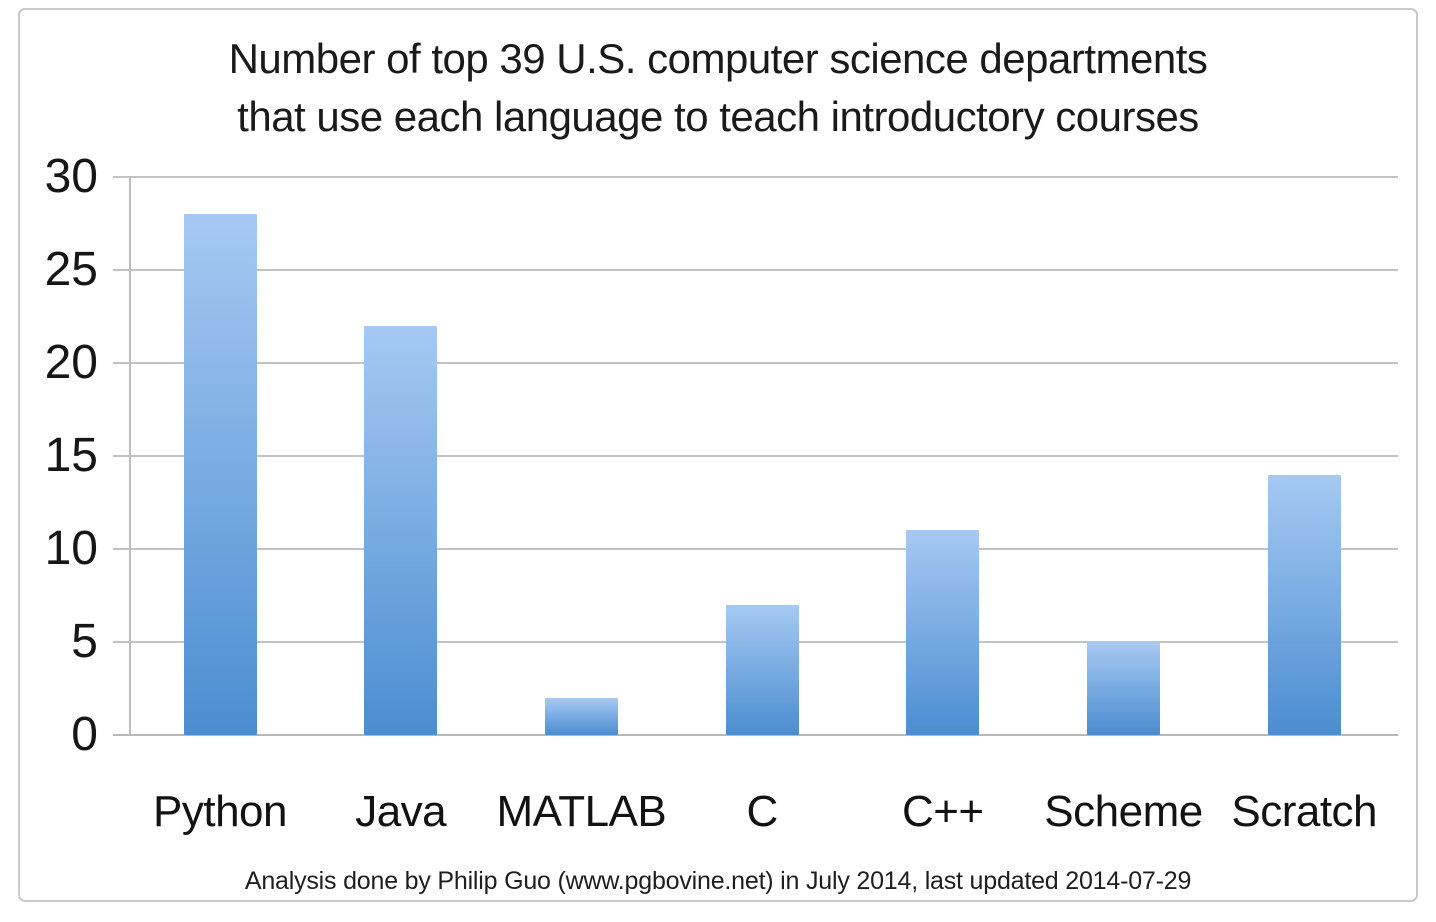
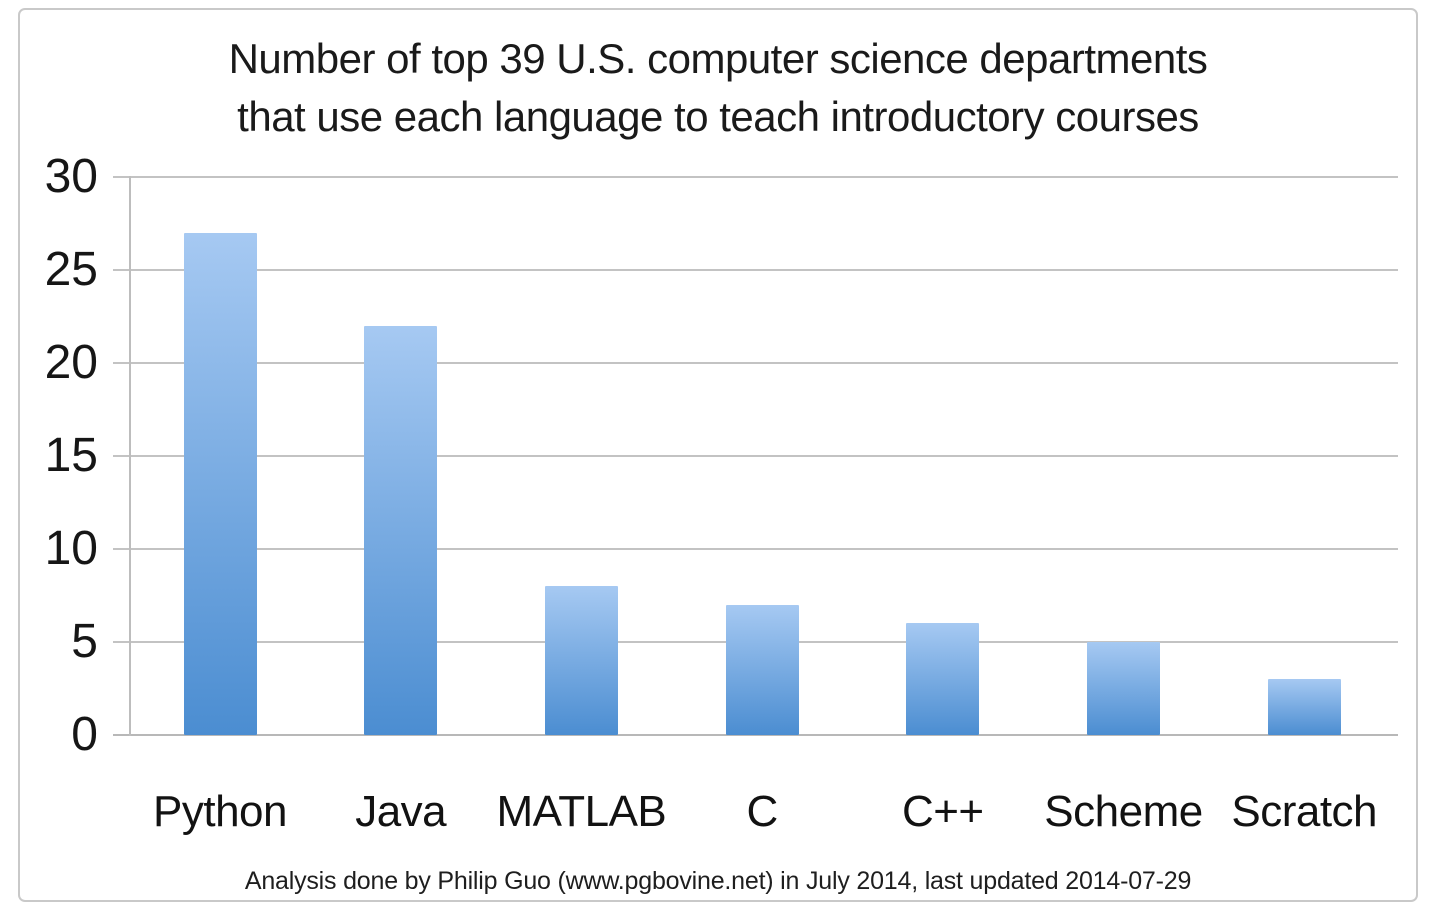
Python: 28 -> 27
MATLAB: 2 -> 8
C++: 11 -> 6
Scratch: 14 -> 3
